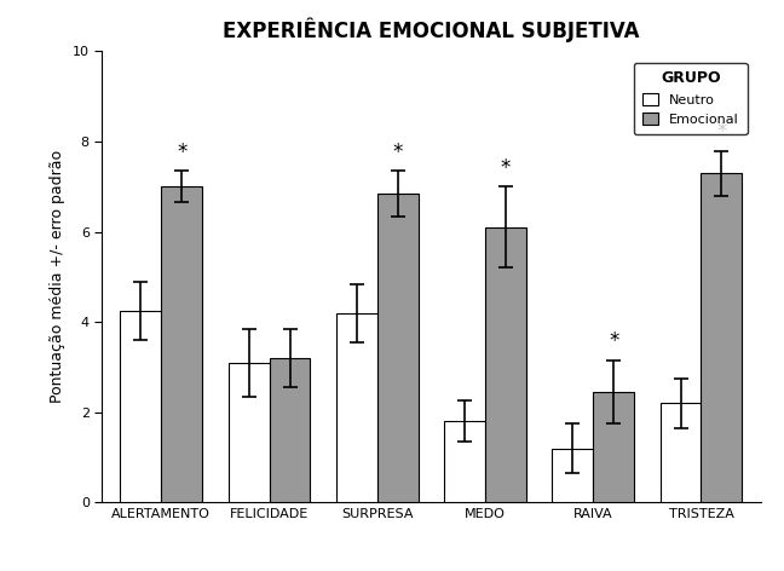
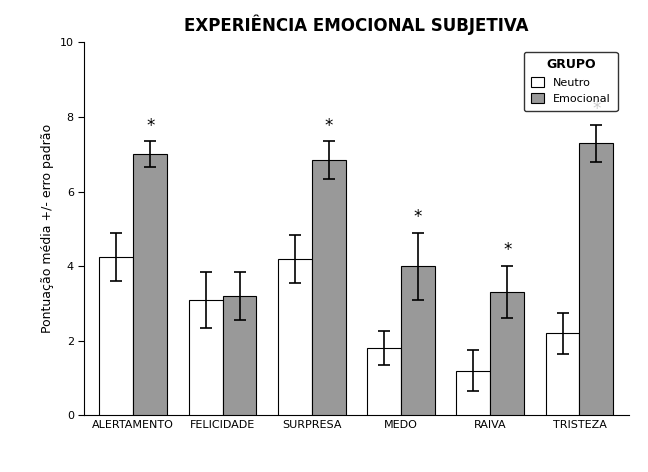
Emocional/MEDO: 6.10 -> 4.00
Emocional/RAIVA: 2.45 -> 3.30
